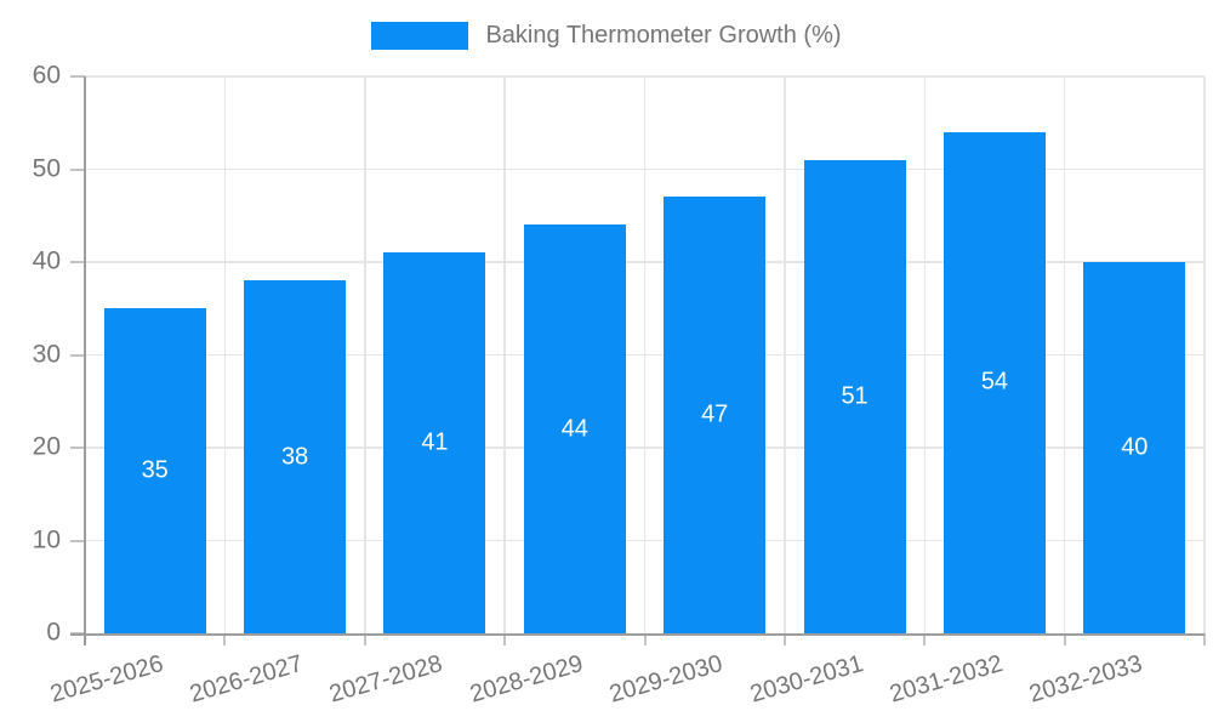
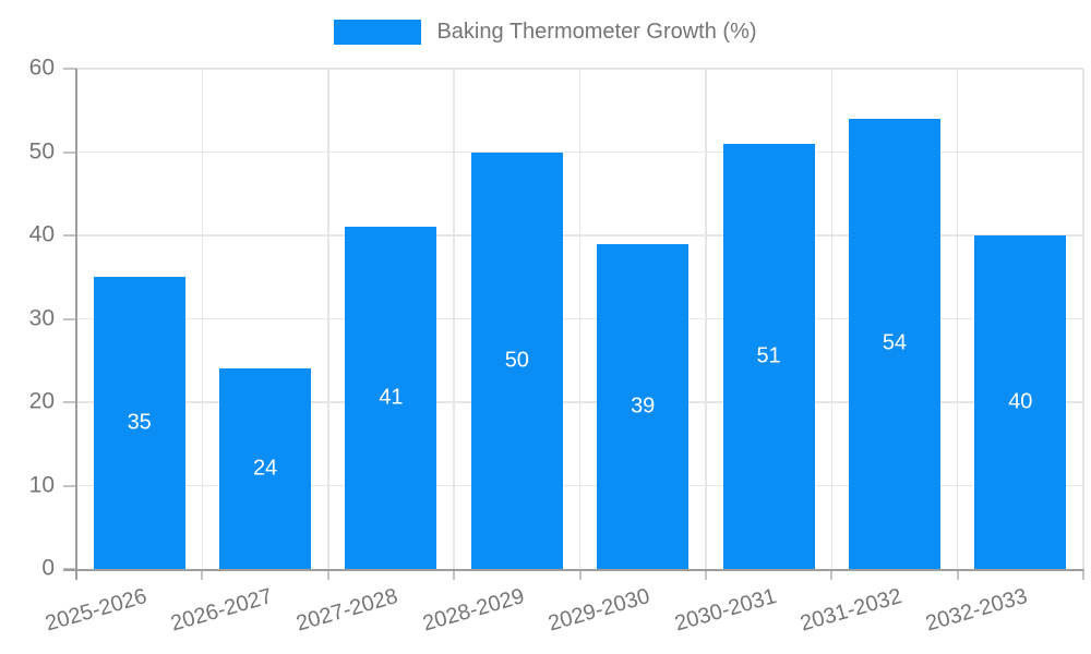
2026-2027: 38 -> 24
2028-2029: 44 -> 50
2029-2030: 47 -> 39
